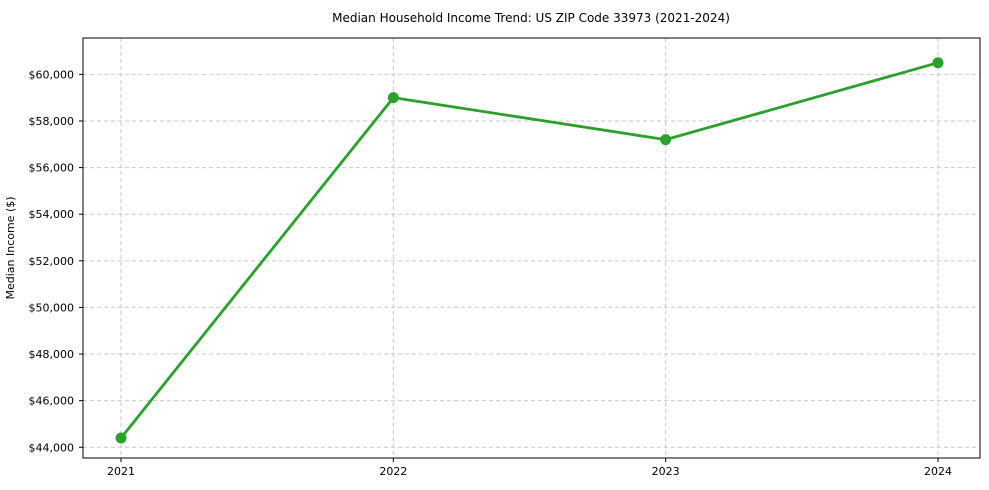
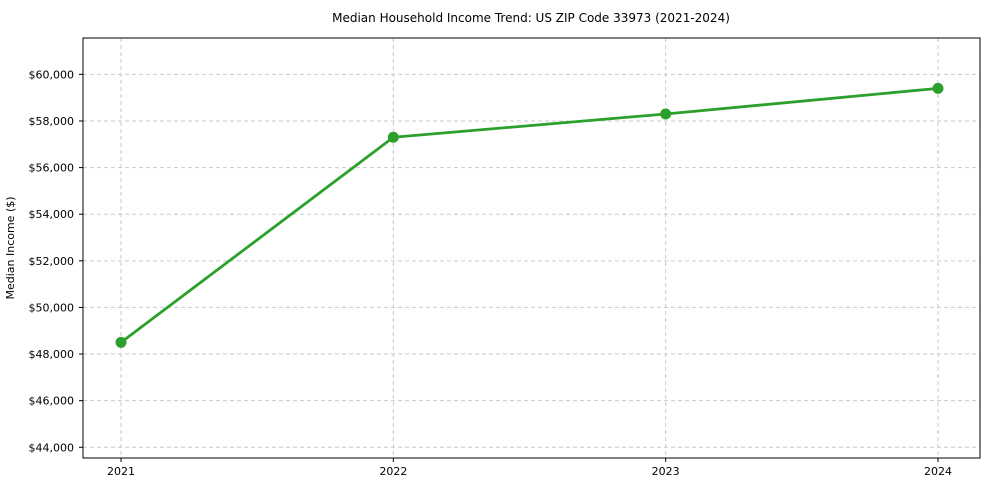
2021: $44400 -> $48500
2022: $59000 -> $57300
2023: $57200 -> $58300
2024: $60500 -> $59400
